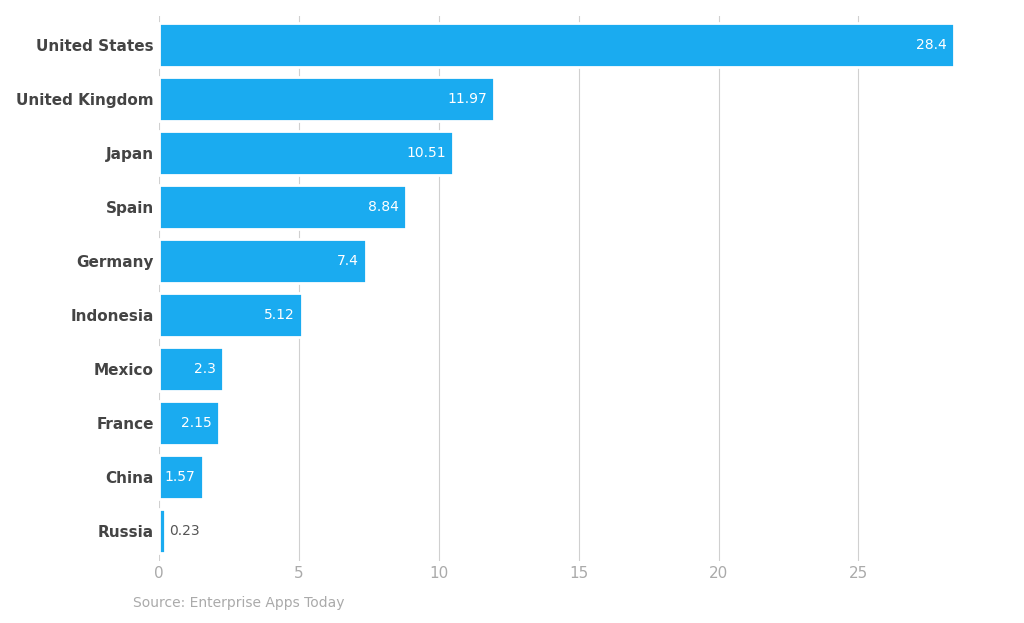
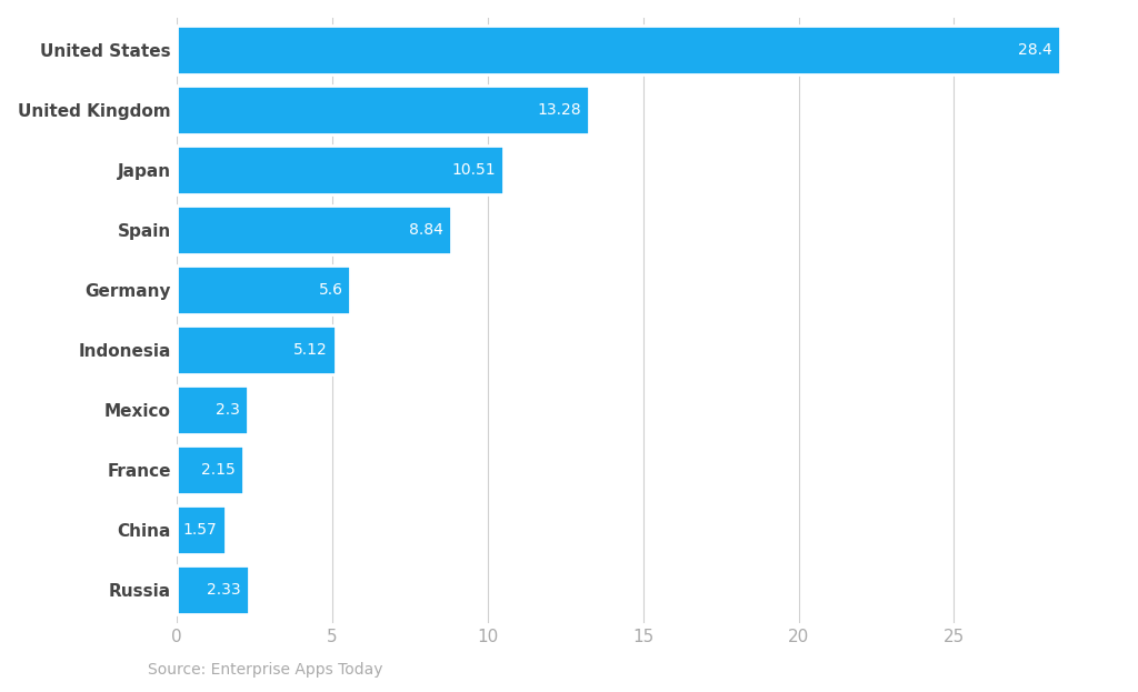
United Kingdom: 11.97 -> 13.28
Germany: 7.4 -> 5.6
Russia: 0.23 -> 2.33
